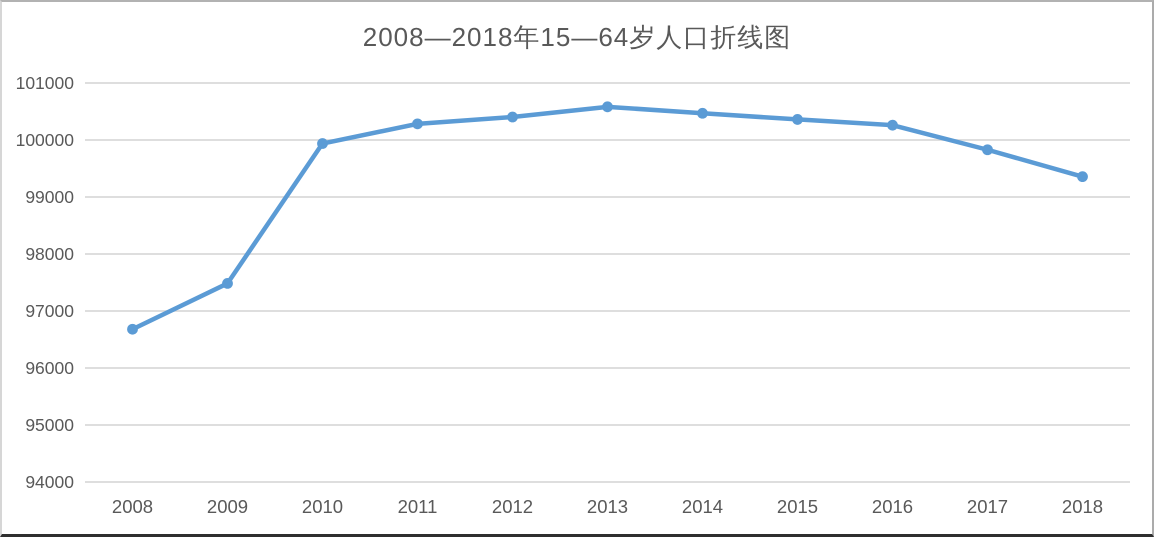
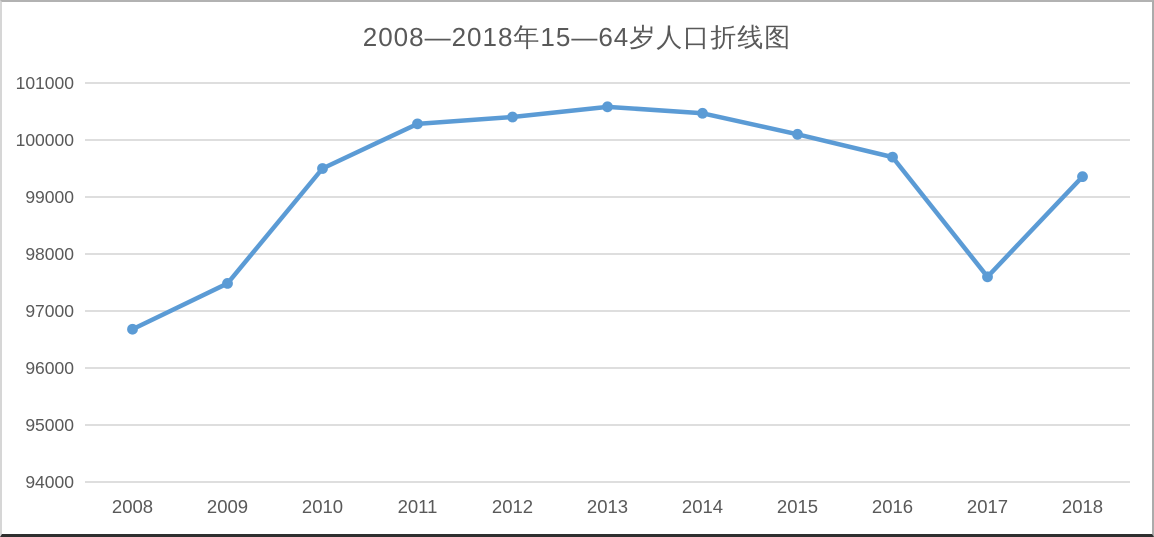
2010: 99900 -> 99500
2015: 100400 -> 100100
2016: 100300 -> 99700
2017: 99800 -> 97600
